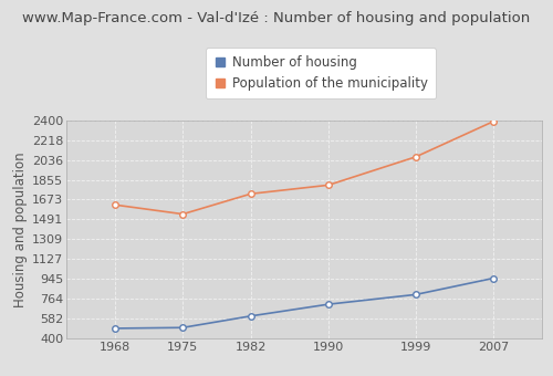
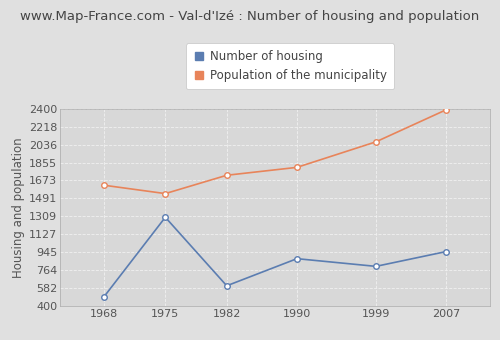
Number of housing/1975: 500 -> 1300
Number of housing/1990: 710 -> 880
